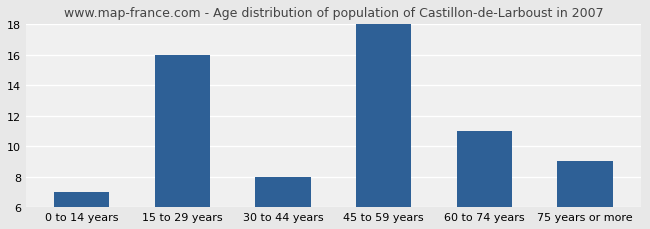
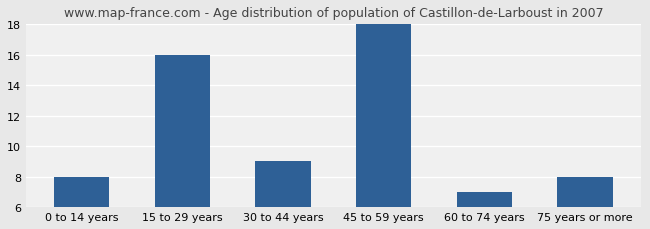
0 to 14 years: 7 -> 8
30 to 44 years: 8 -> 9
60 to 74 years: 11 -> 7
75 years or more: 9 -> 8
